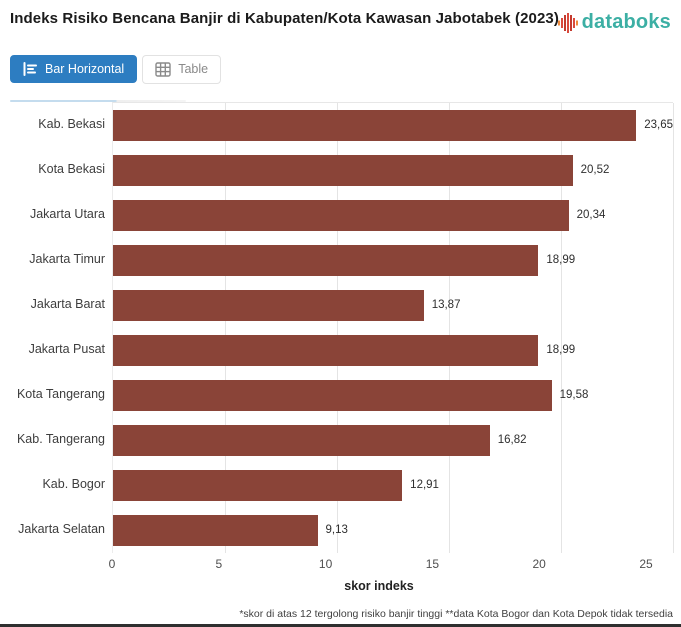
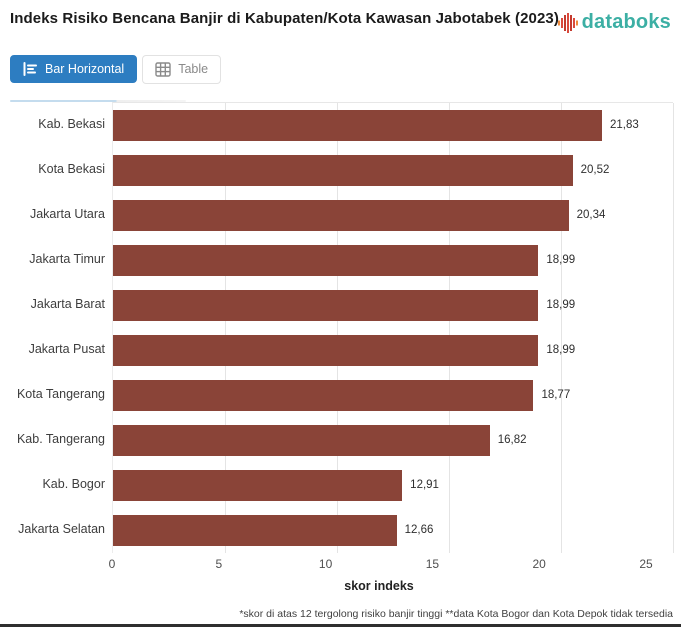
Kab. Bekasi: 23,65 -> 21,83
Jakarta Barat: 13,87 -> 18,99
Kota Tangerang: 19,58 -> 18,77
Jakarta Selatan: 9,13 -> 12,66
